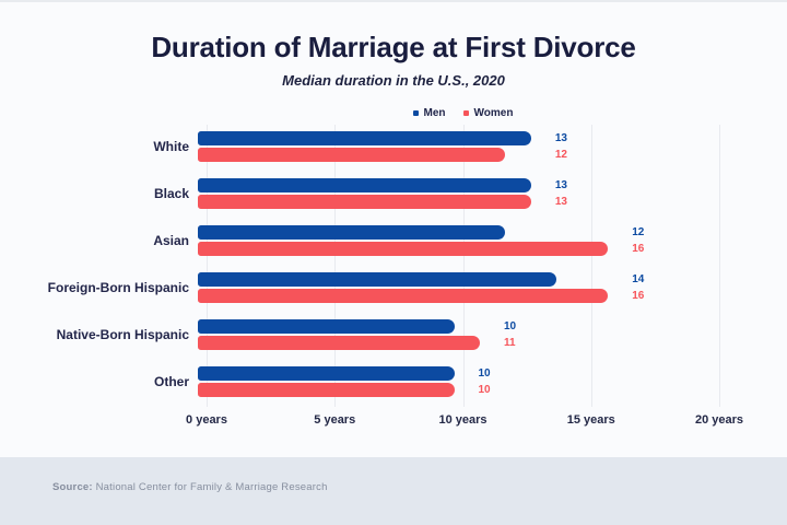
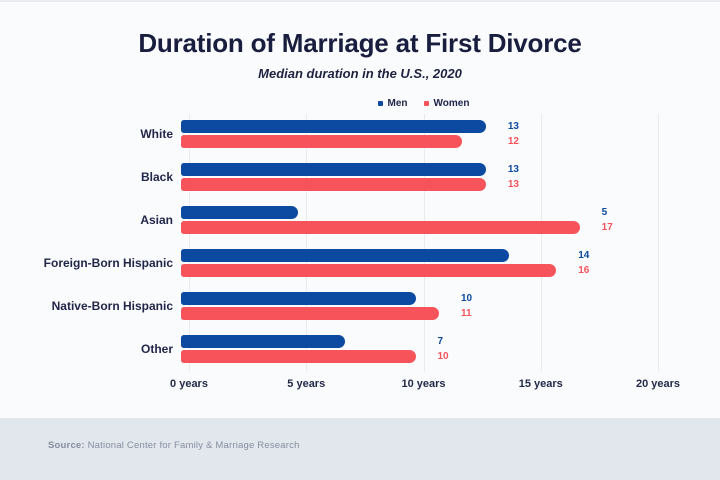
Men/Asian: 12 -> 5
Women/Asian: 16 -> 17
Men/Other: 10 -> 7
